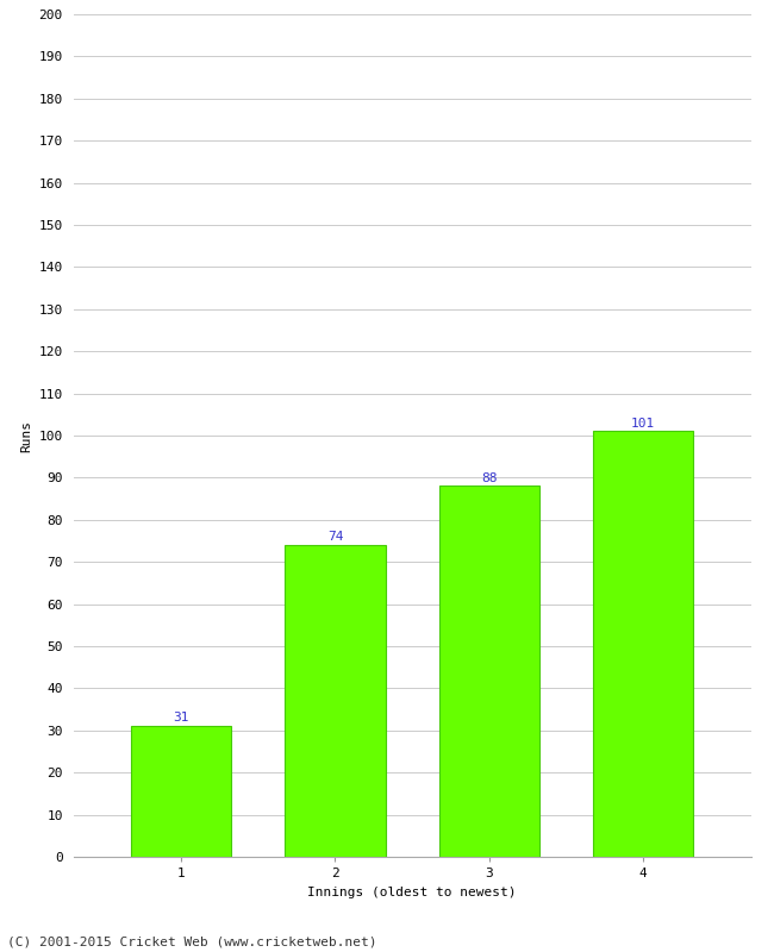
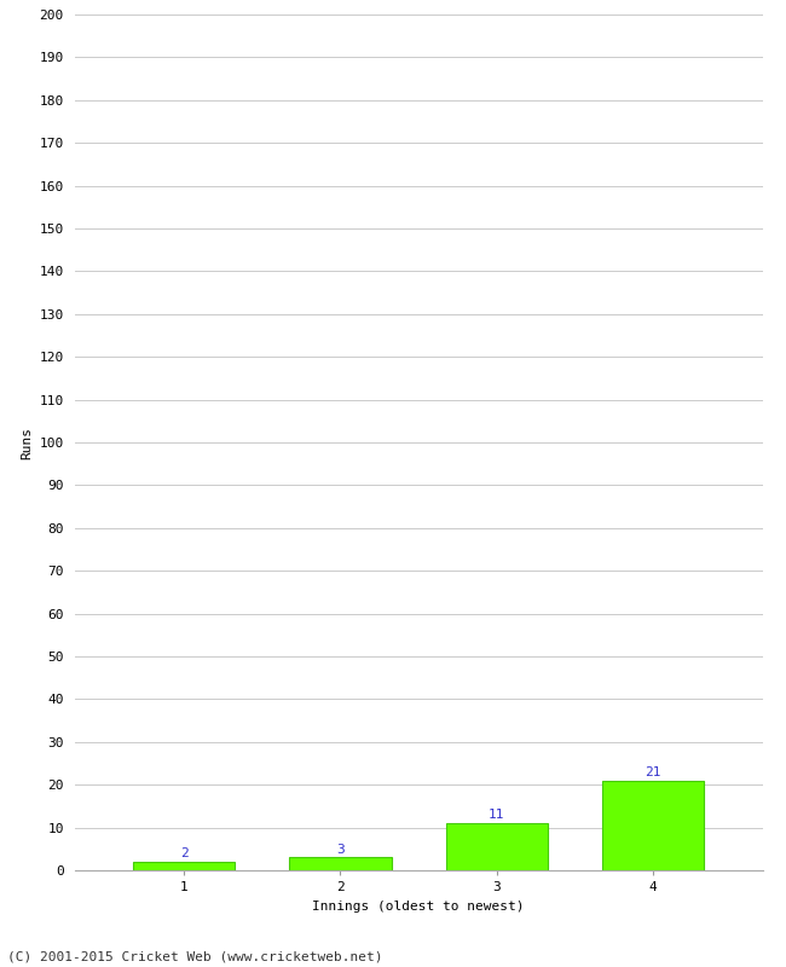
1: 31 -> 2
2: 74 -> 3
3: 88 -> 11
4: 101 -> 21
